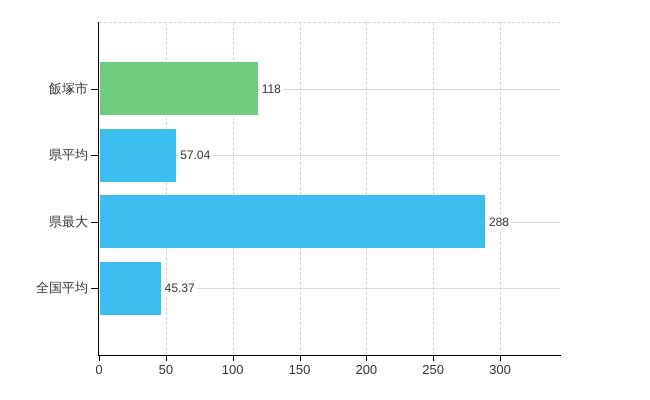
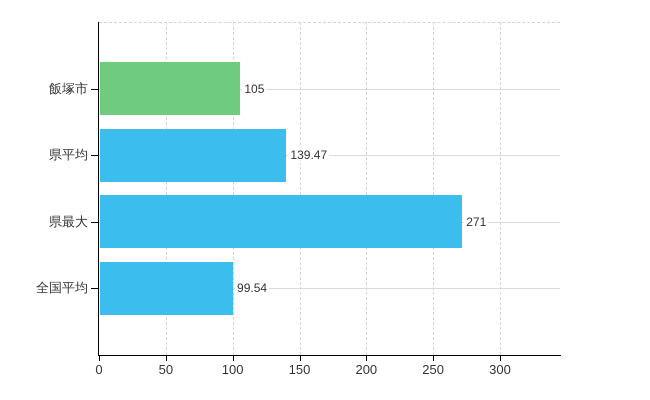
飯塚市: 118 -> 105
県平均: 57.04 -> 139.47
県最大: 288 -> 271
全国平均: 45.37 -> 99.54
